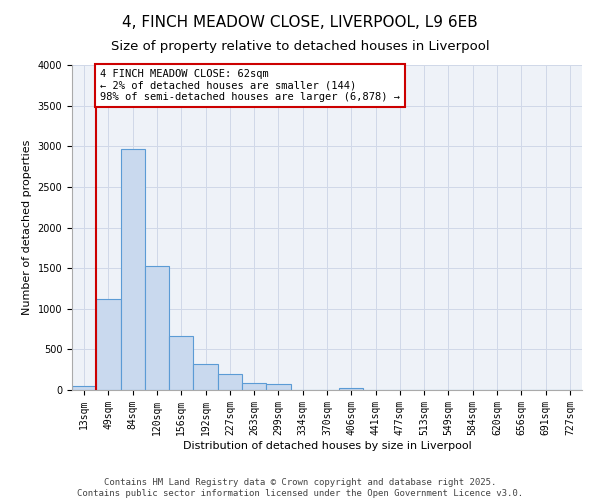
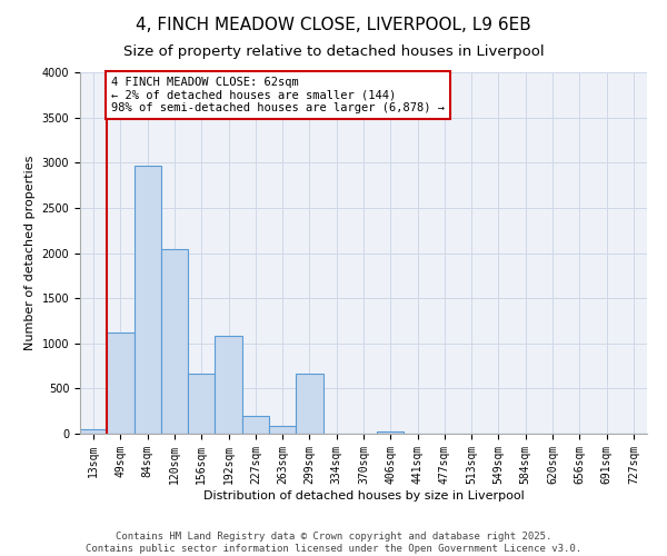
120sqm: 1530 -> 2040
192sqm: 320 -> 1080
299sqm: 70 -> 660
